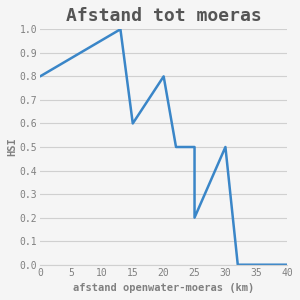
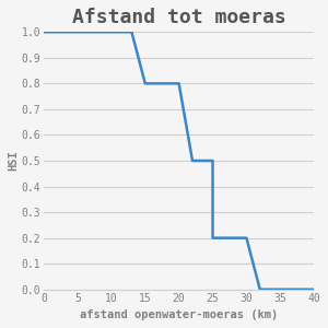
0: 0.8 -> 1.0
15: 0.6 -> 0.8
30: 0.5 -> 0.2
